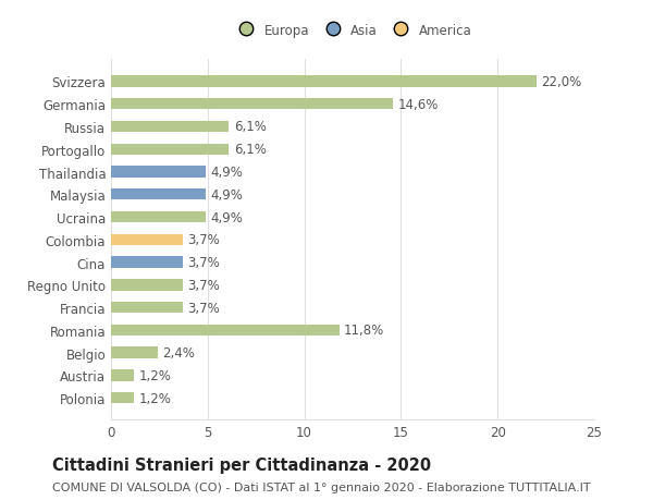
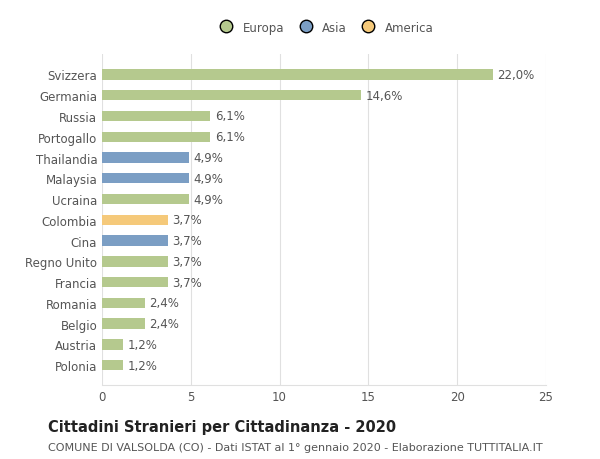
Romania: 11,8% -> 2,4%
